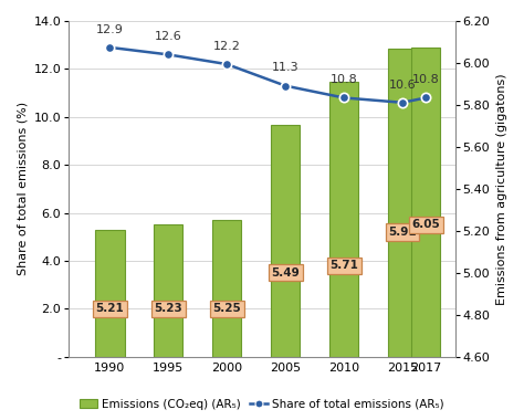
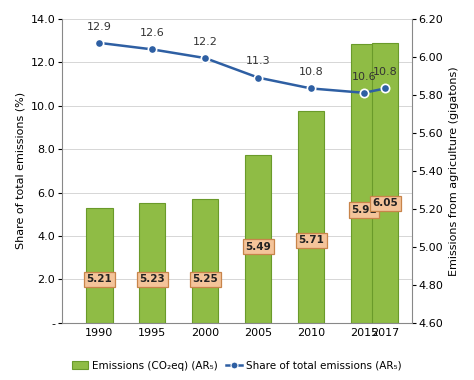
Emissions (CO₂eq) (AR₅)/2005: 9.65 -> 7.75
Emissions (CO₂eq) (AR₅)/2010: 11.45 -> 9.75
